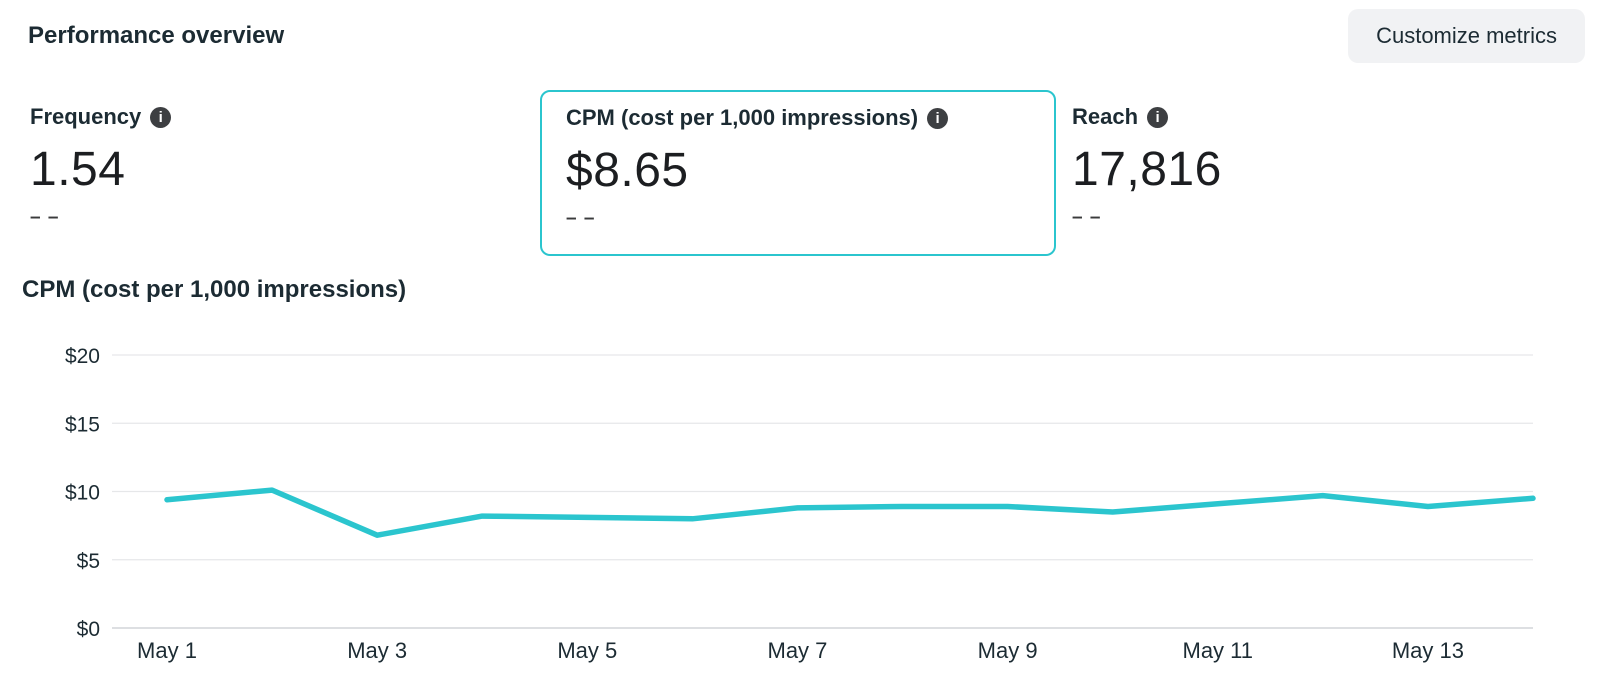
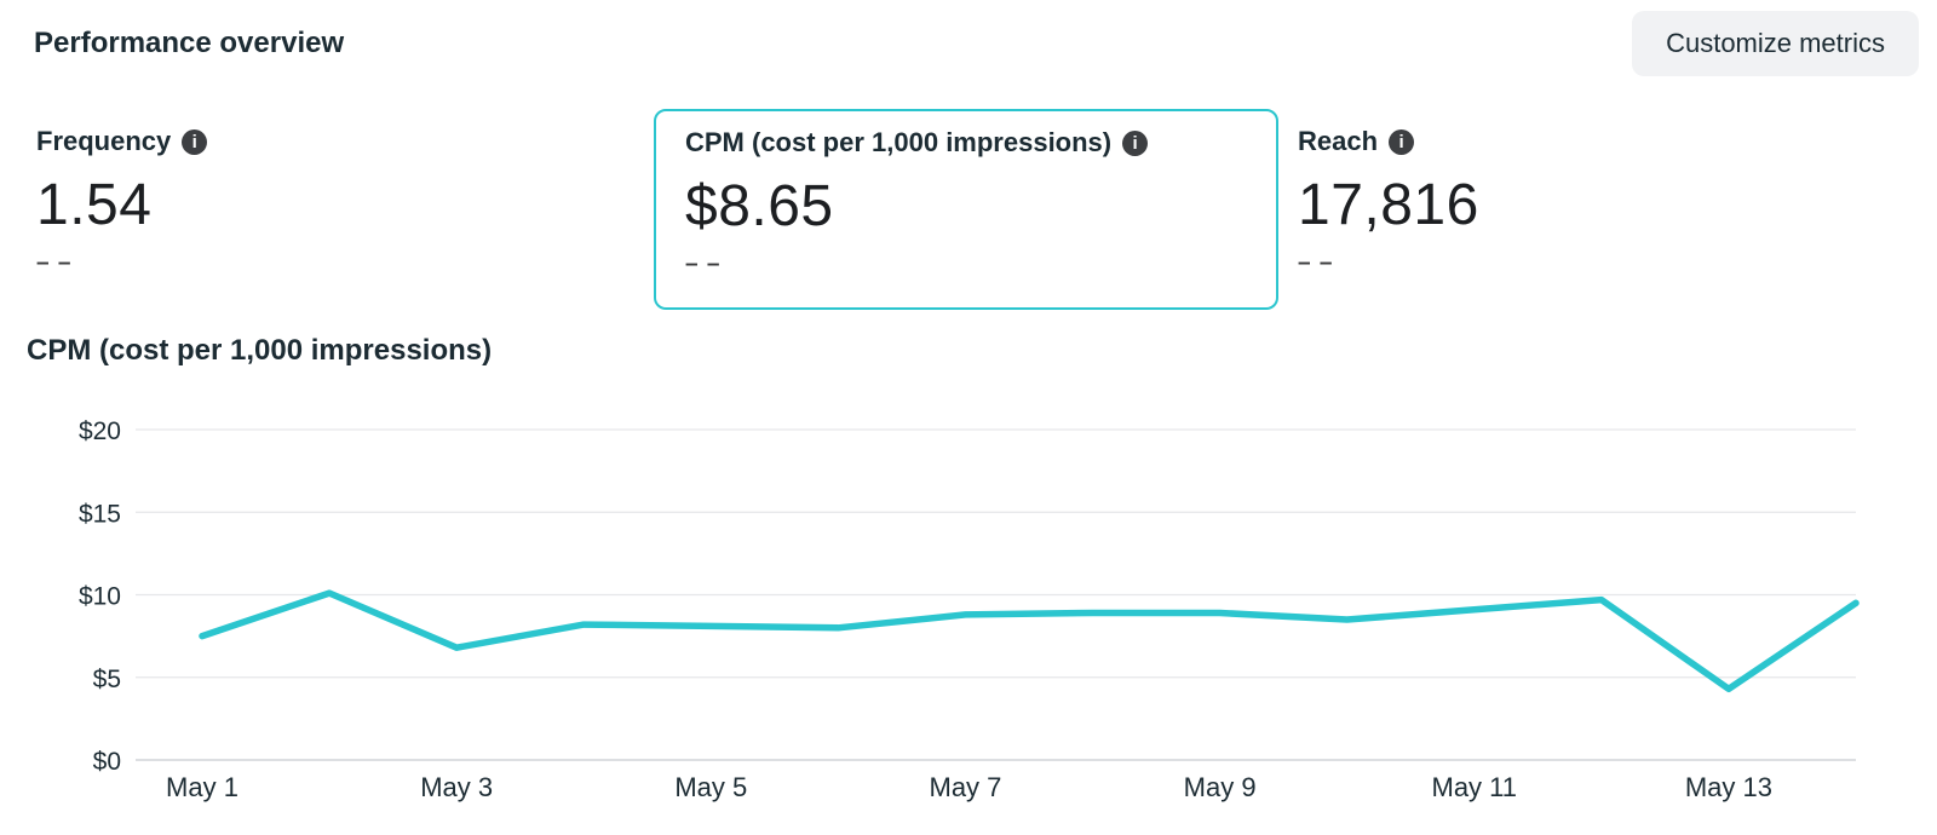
May 1: $9.4 -> $7.5
May 13: $8.9 -> $4.3
